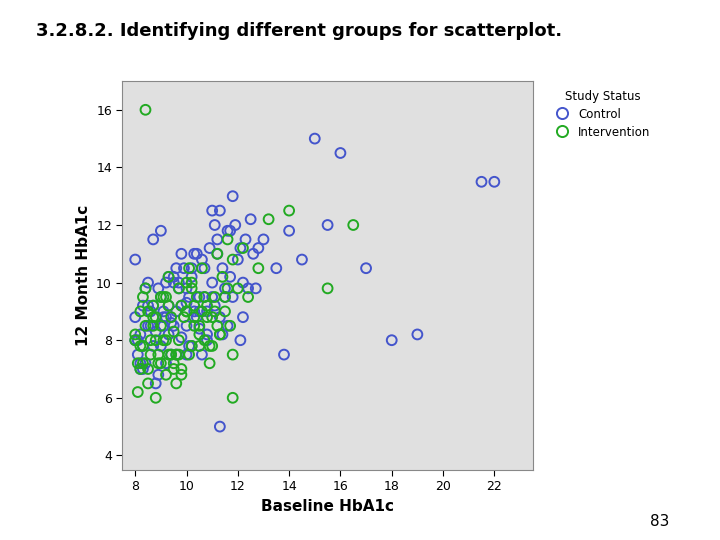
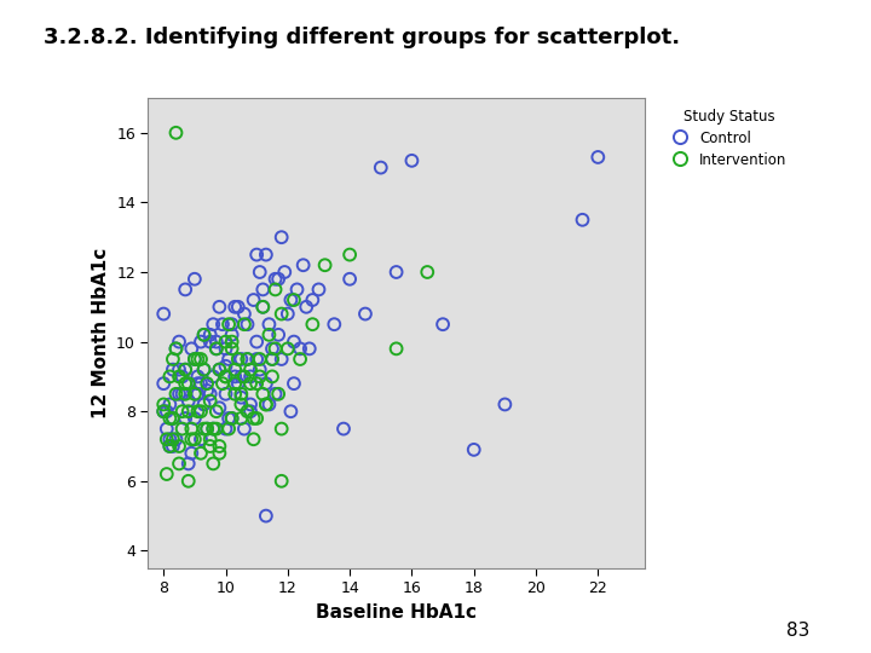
Control/16: 14.5 -> 15.2
Control/18: 8.0 -> 6.9
Control/22: 13.5 -> 15.3
